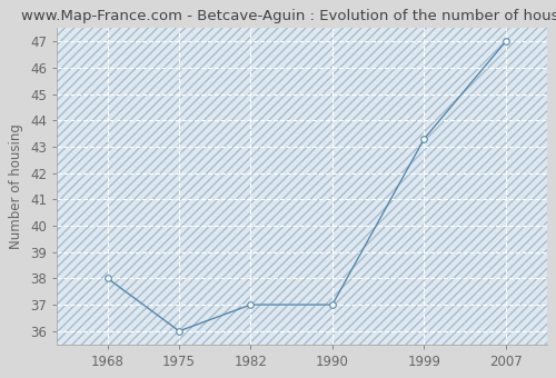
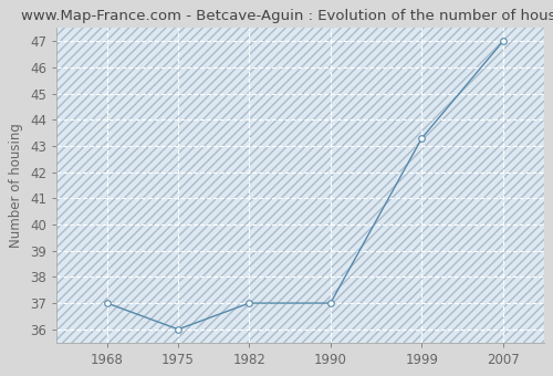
1968: 38.0 -> 37.0
